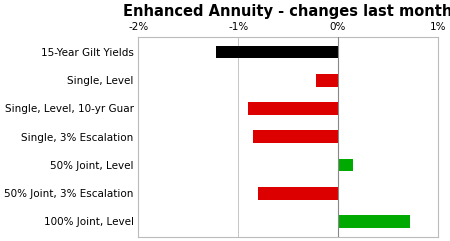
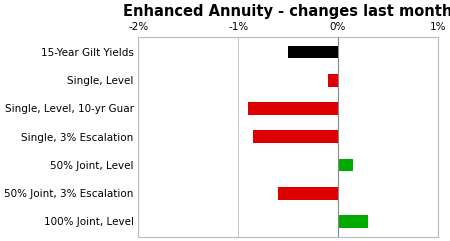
15-Year Gilt Yields: -1.22% -> -0.50%
Single, Level: -0.22% -> -0.10%
50% Joint, 3% Escalation: -0.80% -> -0.60%
100% Joint, Level: 0.72% -> 0.30%
